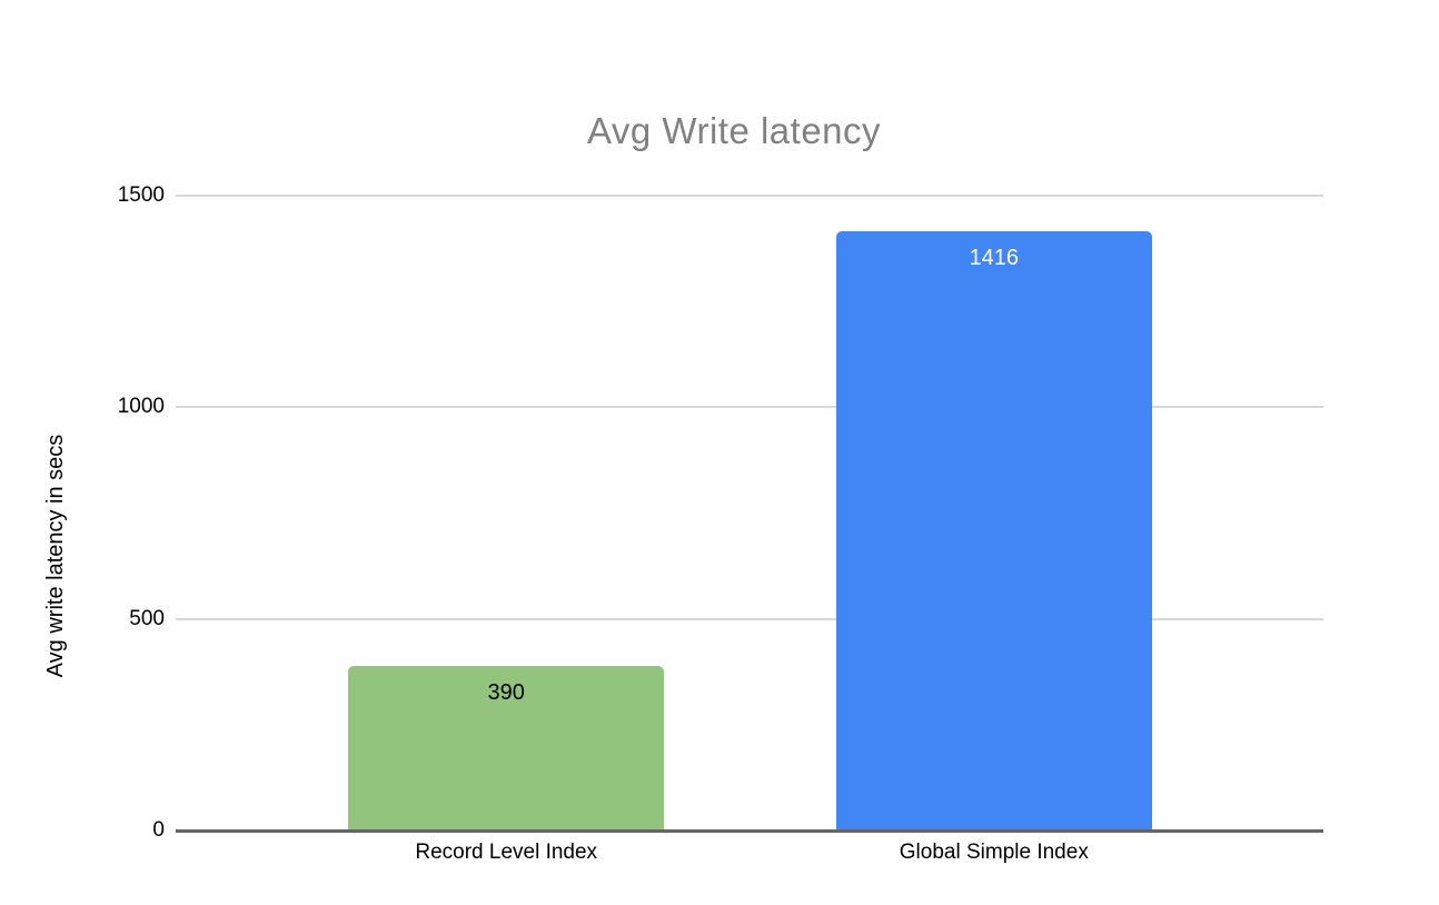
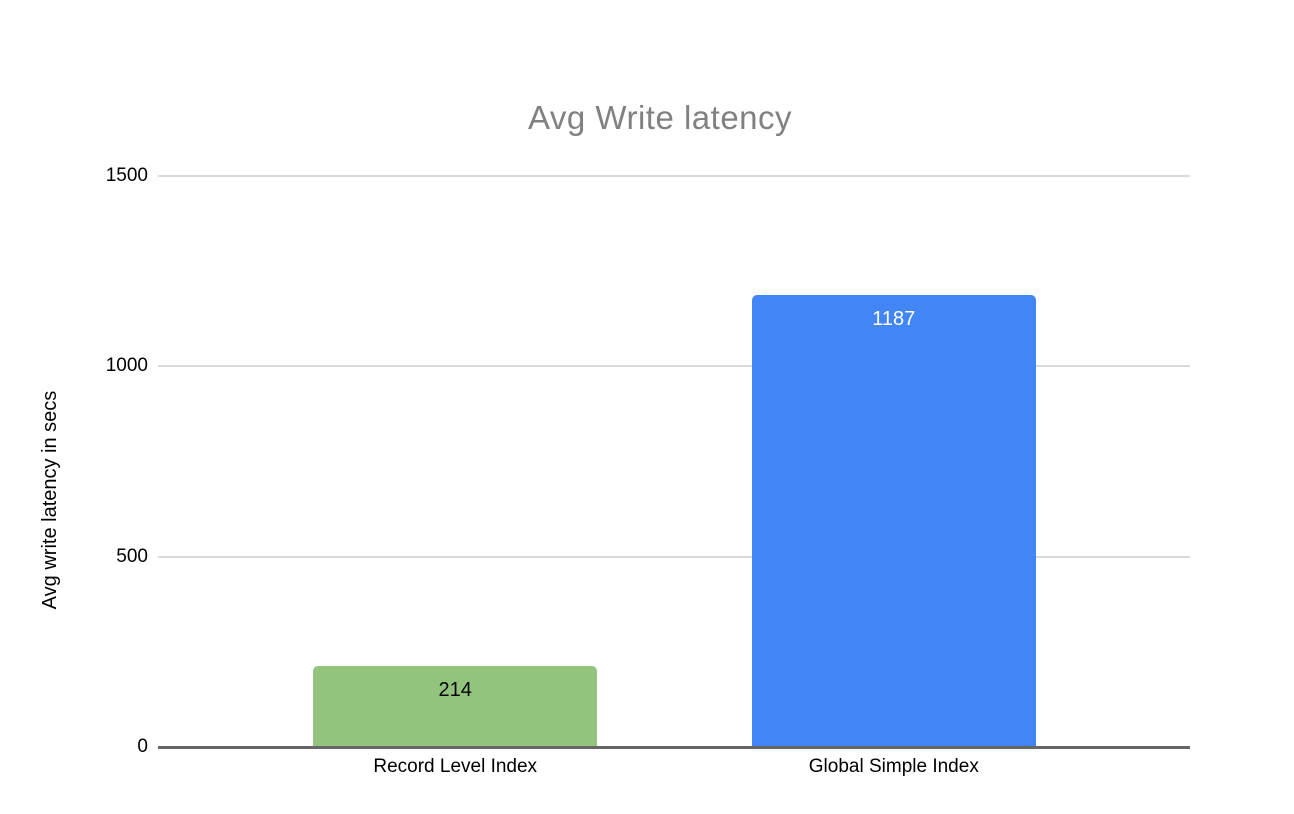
Record Level Index: 390 -> 214
Global Simple Index: 1416 -> 1187
